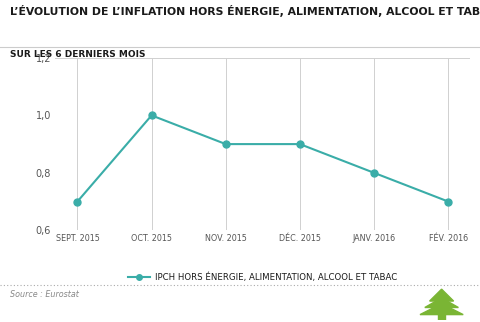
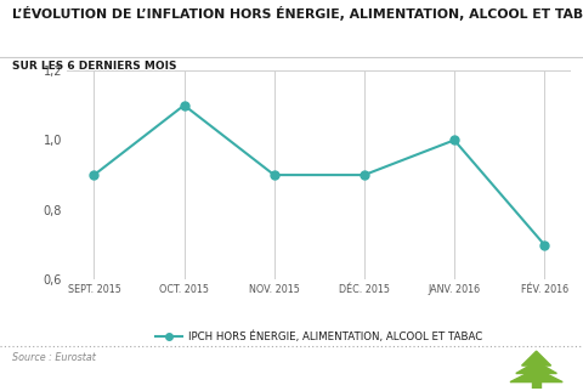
SEPT. 2015: 0,7 -> 0,9
OCT. 2015: 1,0 -> 1,1
JANV. 2016: 0,8 -> 1,0
